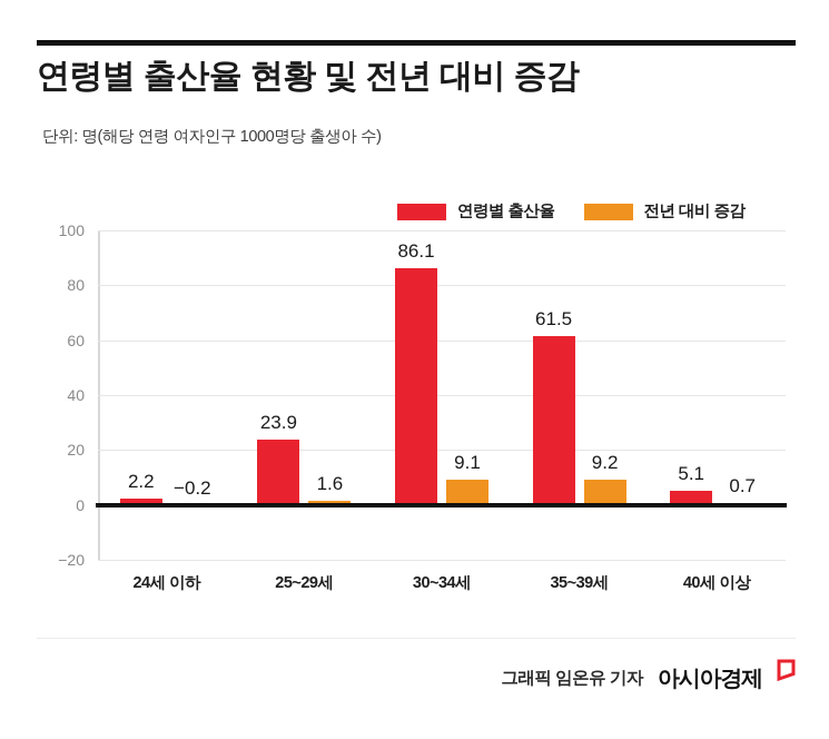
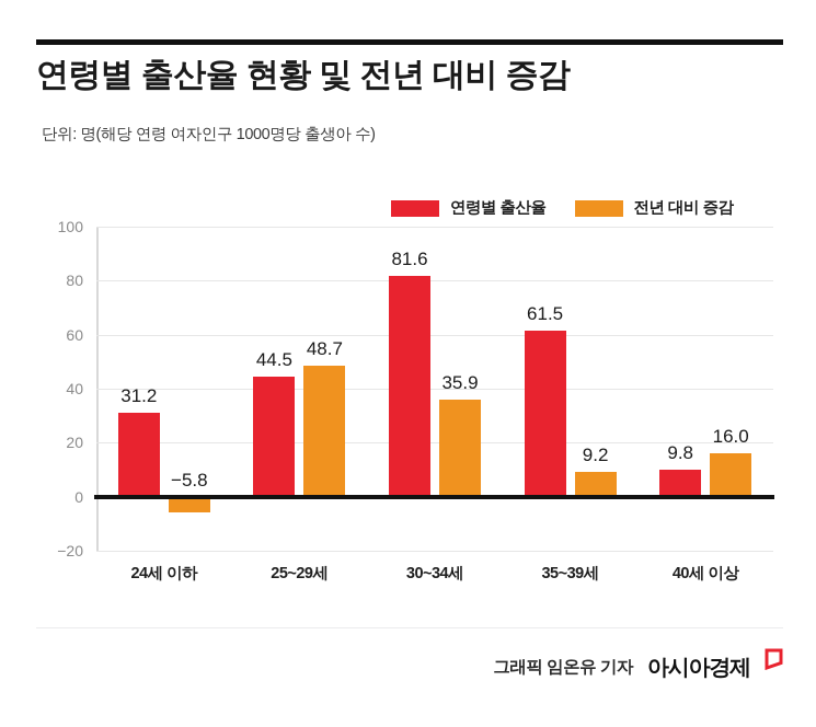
연령별 출산율/24세 이하: 2.2 -> 31.2
전년 대비 증감/24세 이하: −0.2 -> −5.8
연령별 출산율/25~29세: 23.9 -> 44.5
전년 대비 증감/25~29세: 1.6 -> 48.7
연령별 출산율/30~34세: 86.1 -> 81.6
전년 대비 증감/30~34세: 9.1 -> 35.9
연령별 출산율/40세 이상: 5.1 -> 9.8
전년 대비 증감/40세 이상: 0.7 -> 16.0
